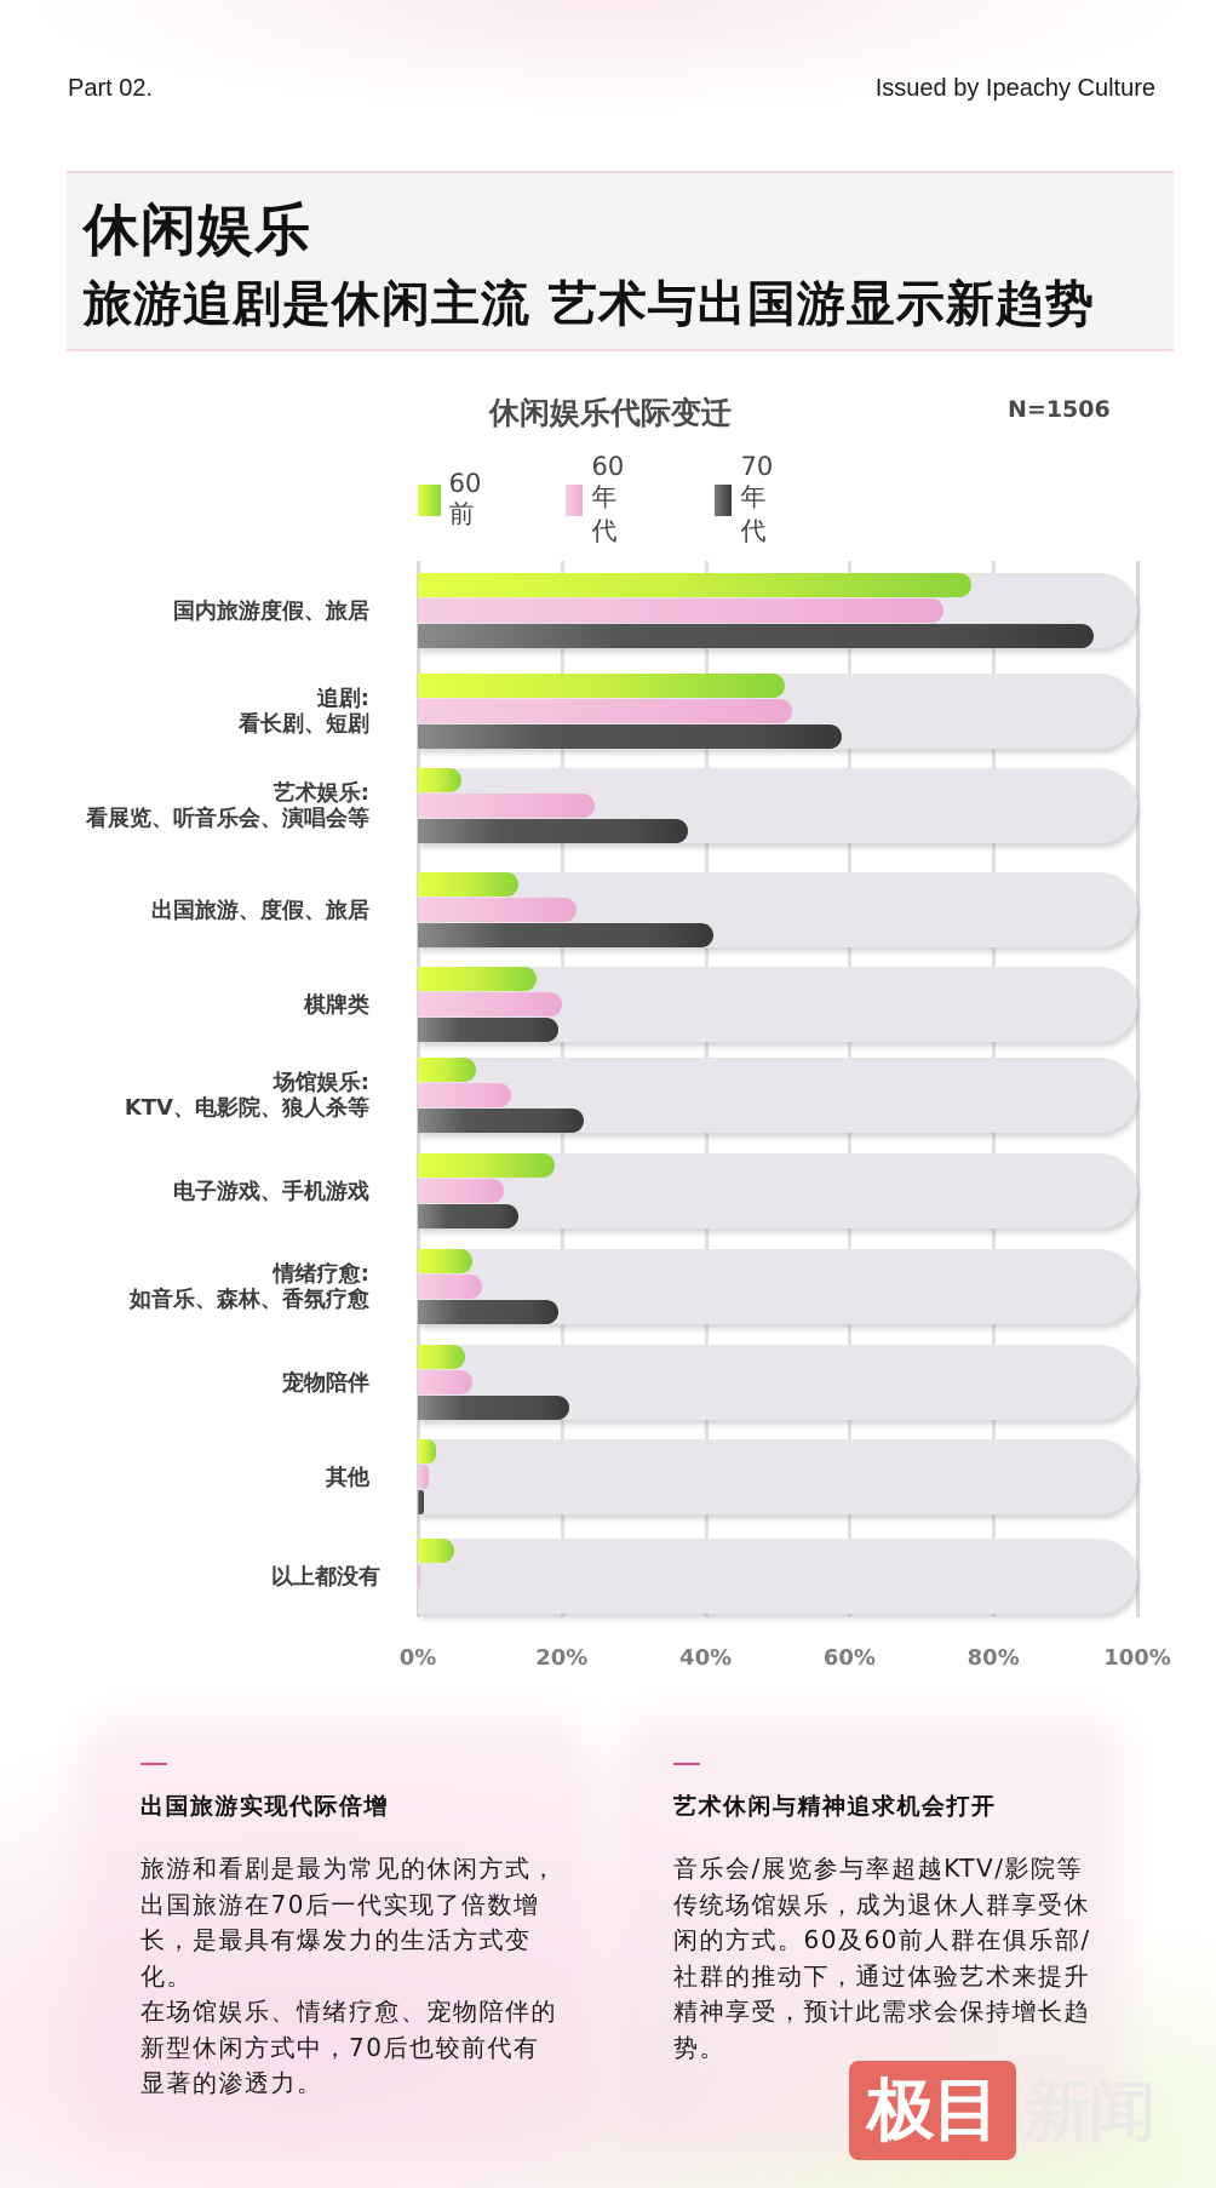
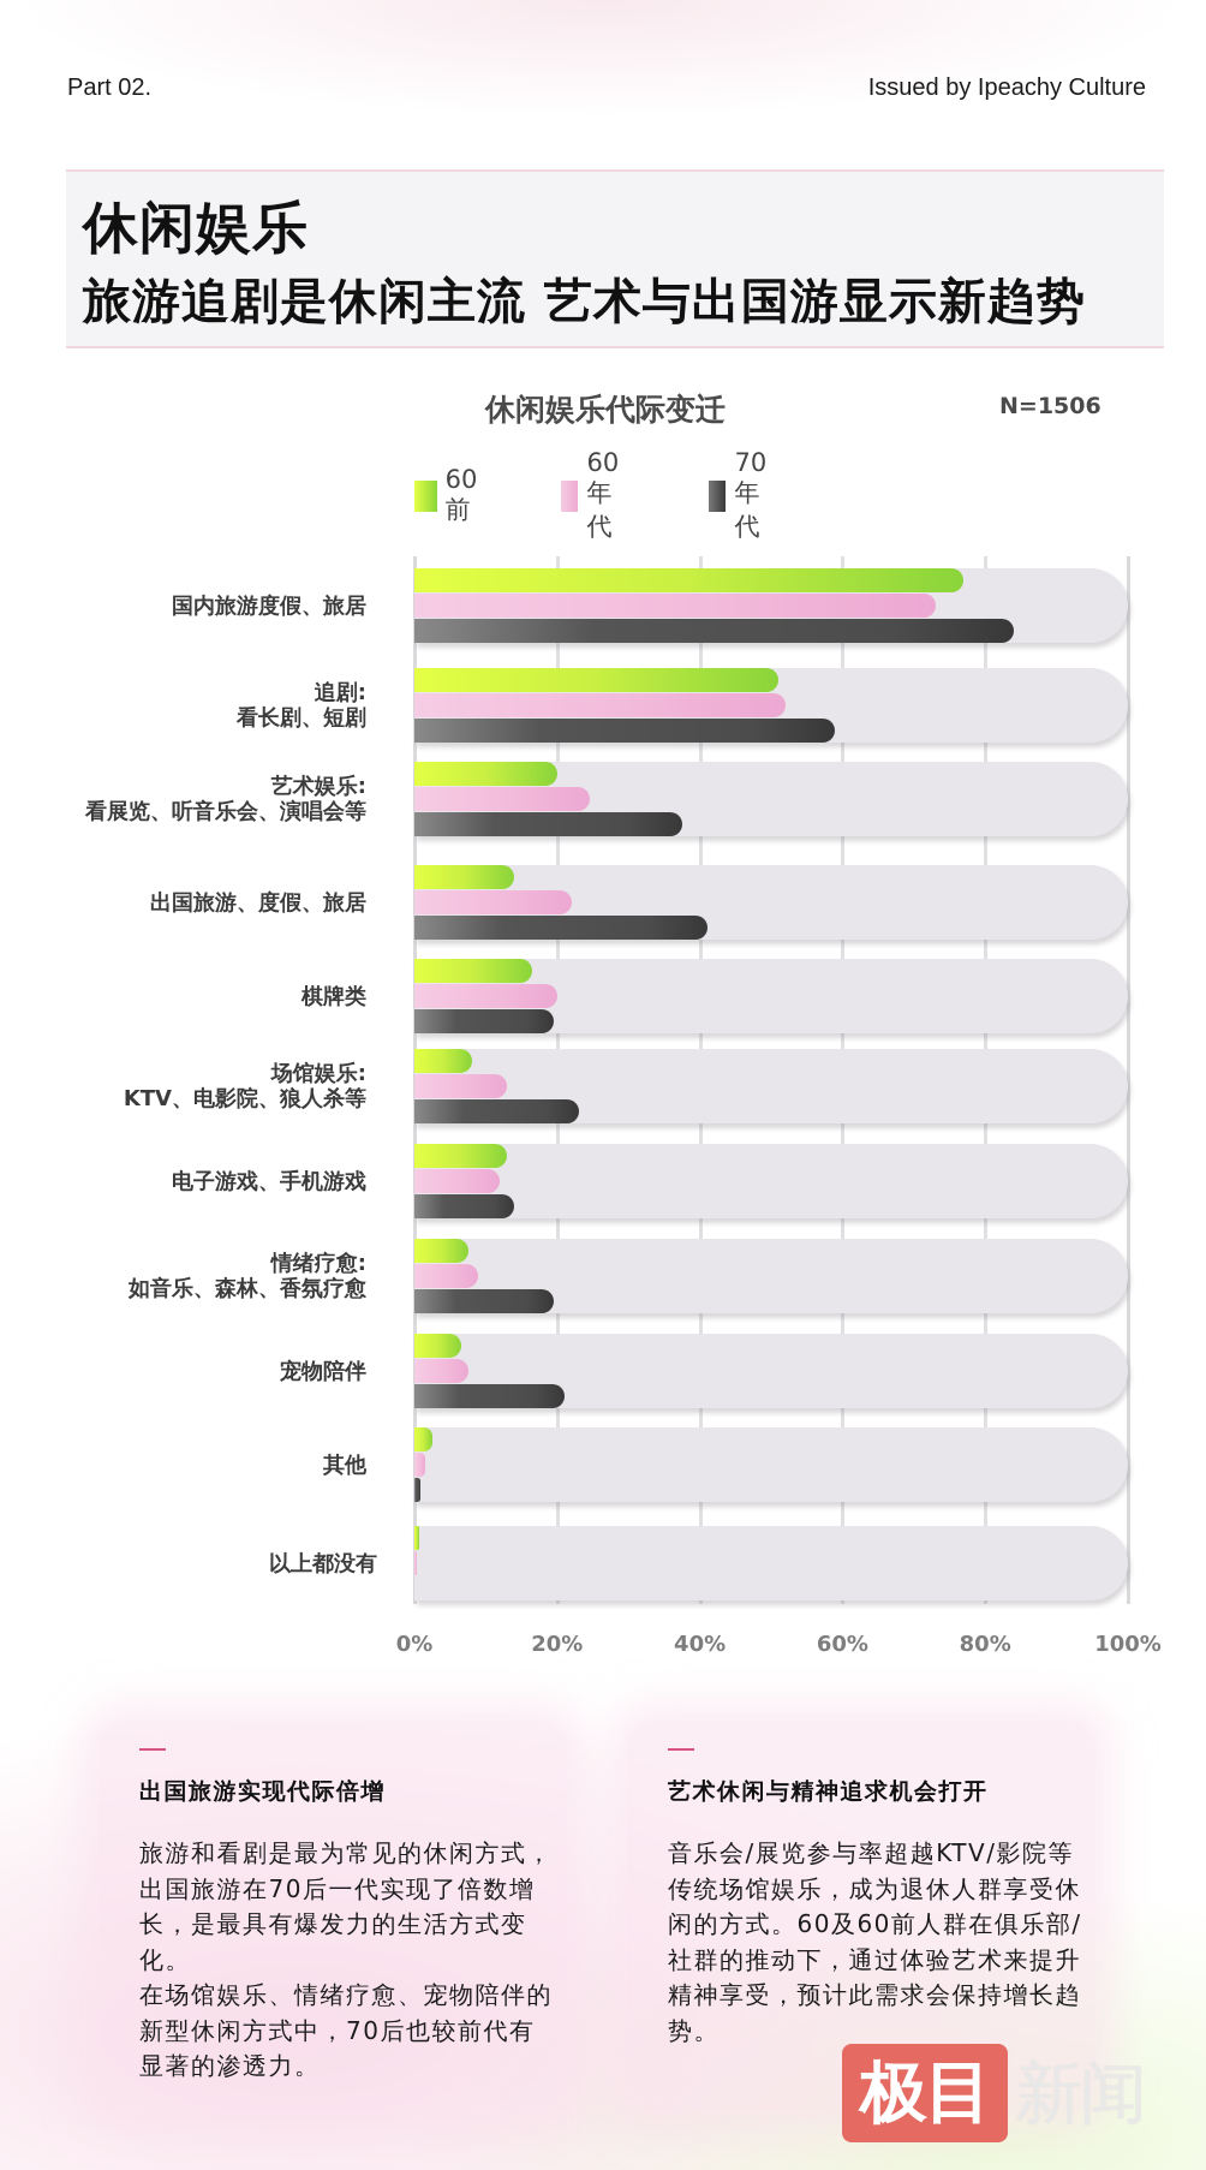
70年代/国内旅游度假、旅居: 94% -> 84%
60前/艺术娱乐: 看展览、听音乐会、演唱会等: 6% -> 20%
60前/电子游戏、手机游戏: 19% -> 13%
60前/以上都没有: 5% -> 1%
